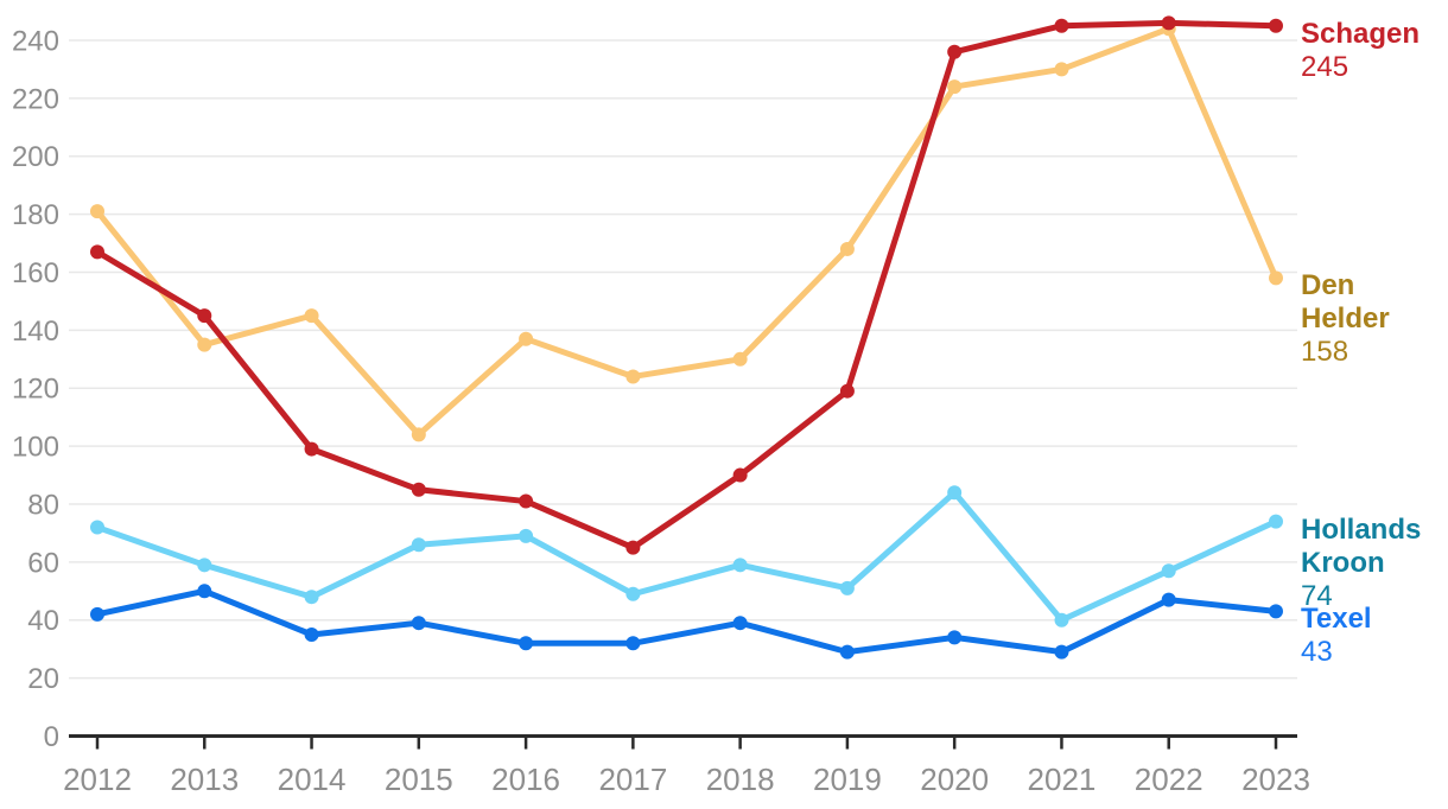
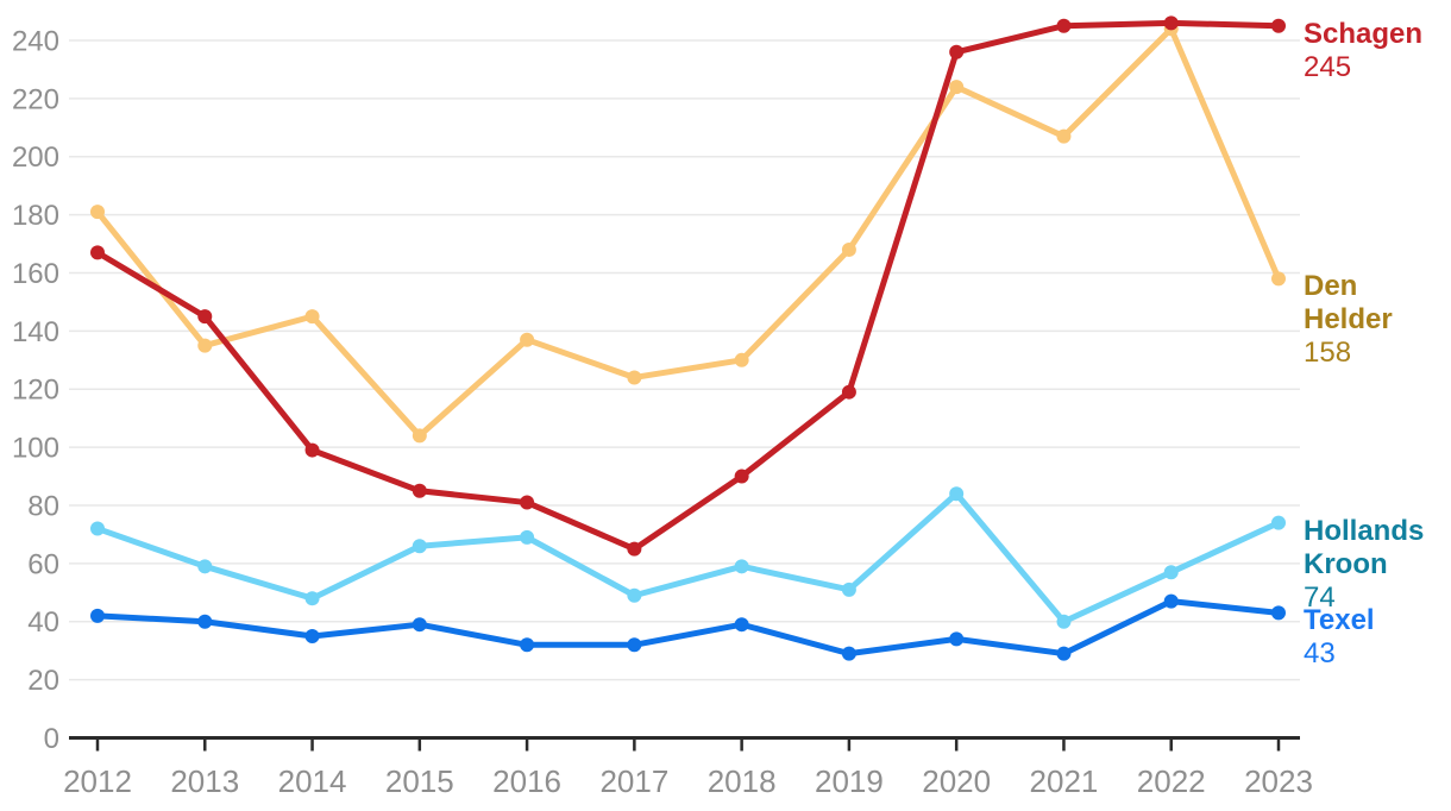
Texel/2013: 50 -> 40
Den Helder/2021: 230 -> 207
